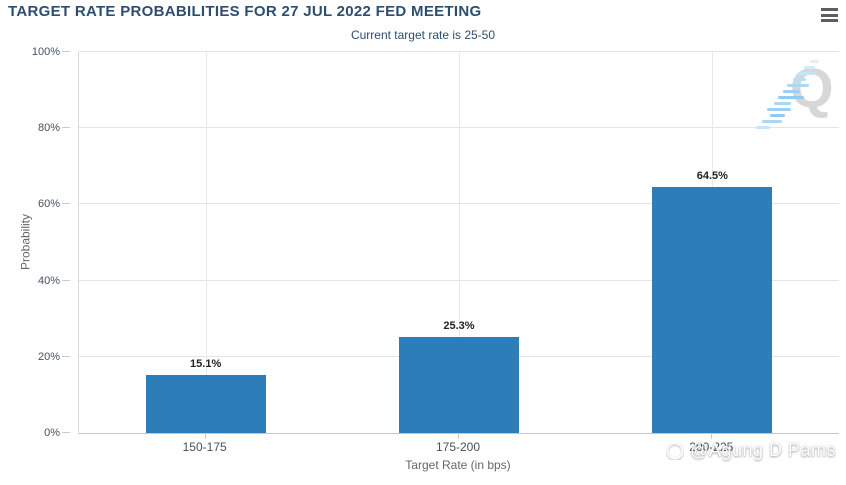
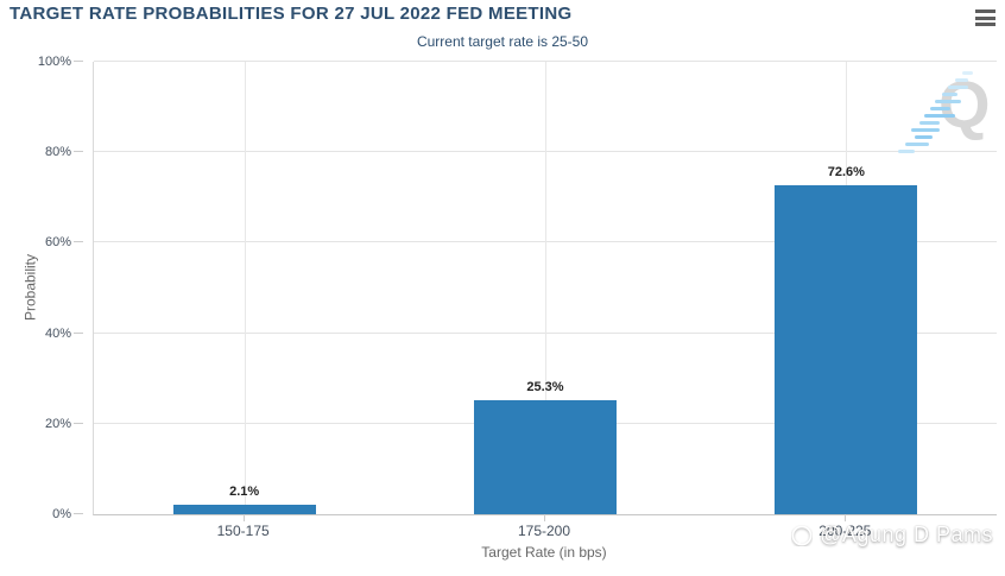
150-175: 15.1% -> 2.1%
200-225: 64.5% -> 72.6%
